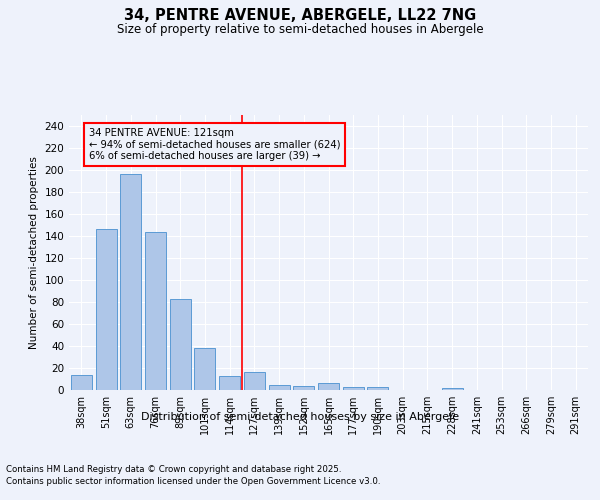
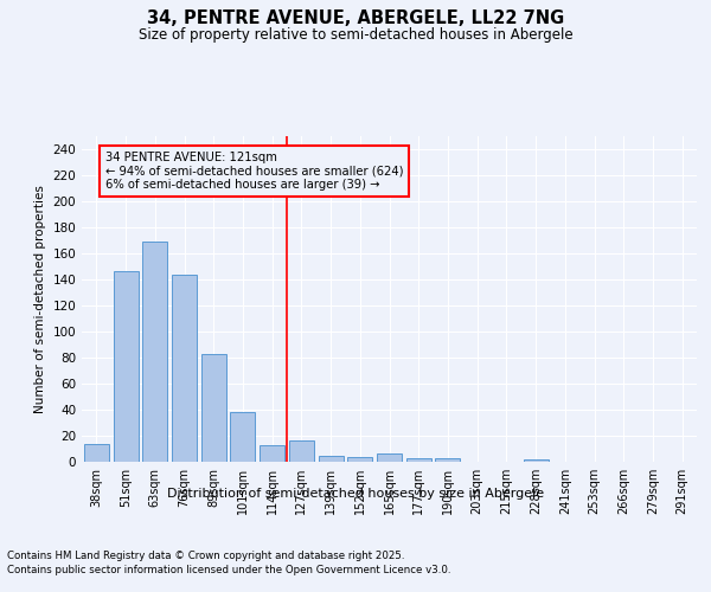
63sqm: 196 -> 169
